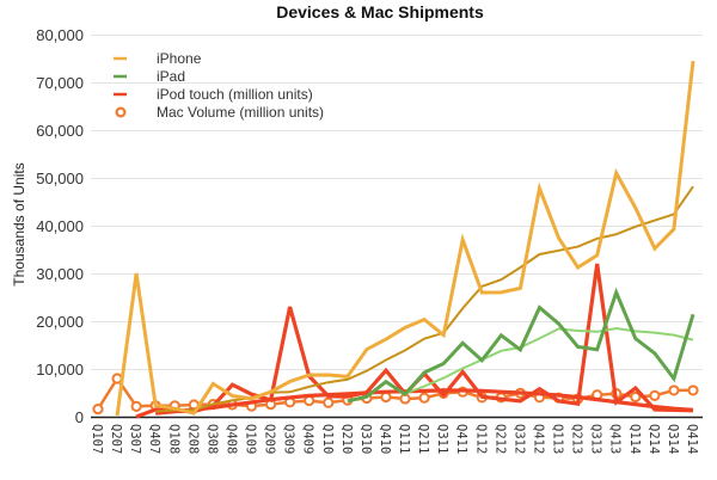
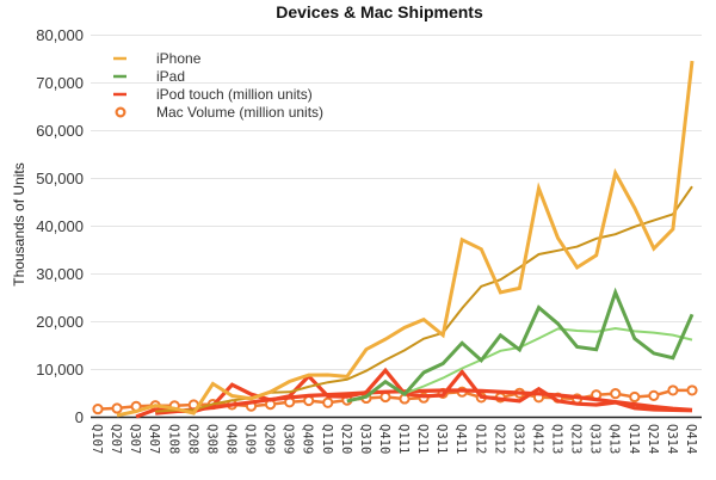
Mac Volume (million units)/Q207: 8000 -> 2000
iPhone/Q307: 30000 -> 1000
iPod touch (million units)/Q309: 23000 -> 4000
iPod touch (million units)/Q211: 9000 -> 4000
iPhone/Q112: 26000 -> 35000
iPod touch (million units)/Q313: 32000 -> 2000
iPod touch (million units)/Q114: 6000 -> 2000
iPad/Q314: 8000 -> 12000
